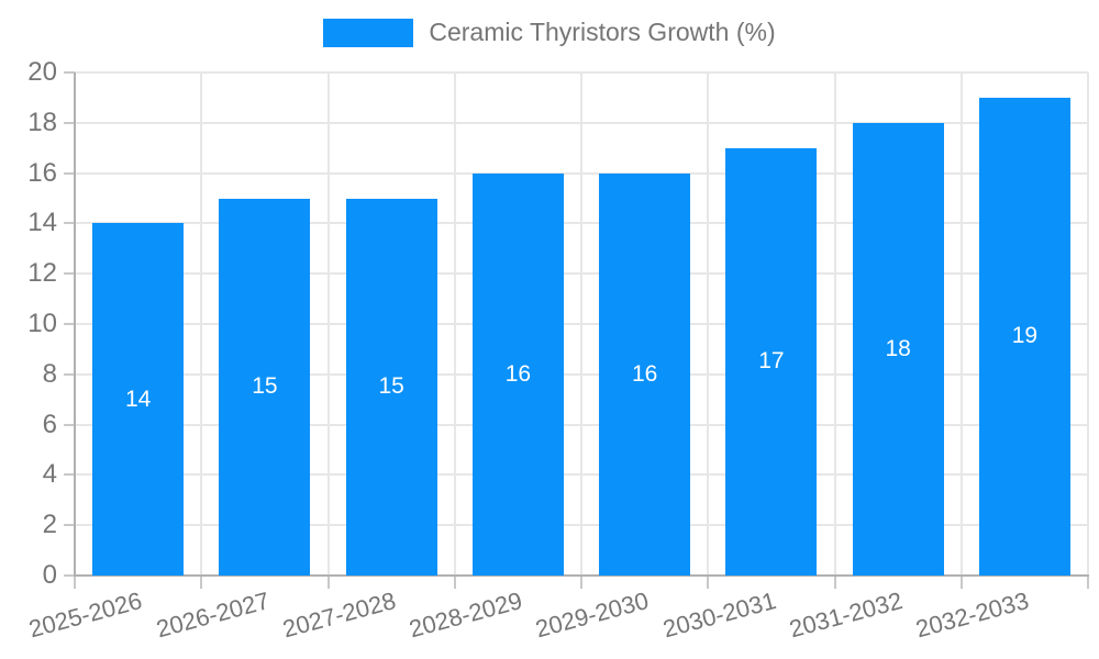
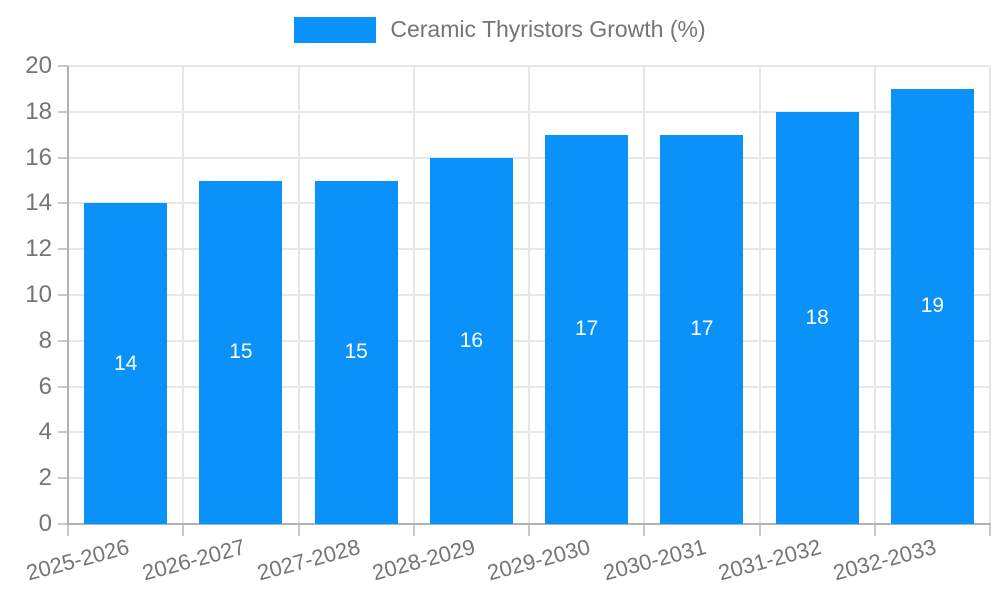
2029-2030: 16 -> 17
